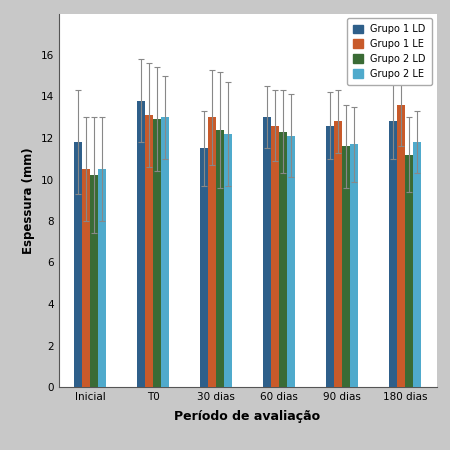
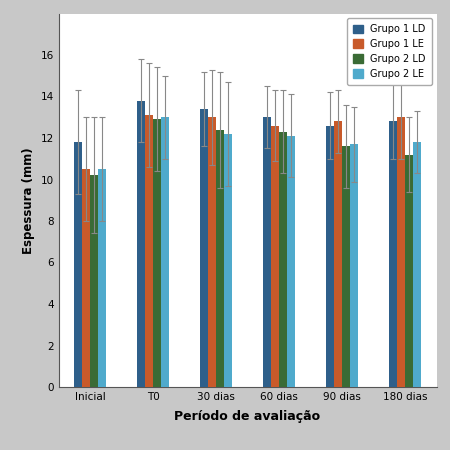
Grupo 1 LD/30 dias: 11.5 -> 13.4
Grupo 1 LE/180 dias: 13.6 -> 13.0
